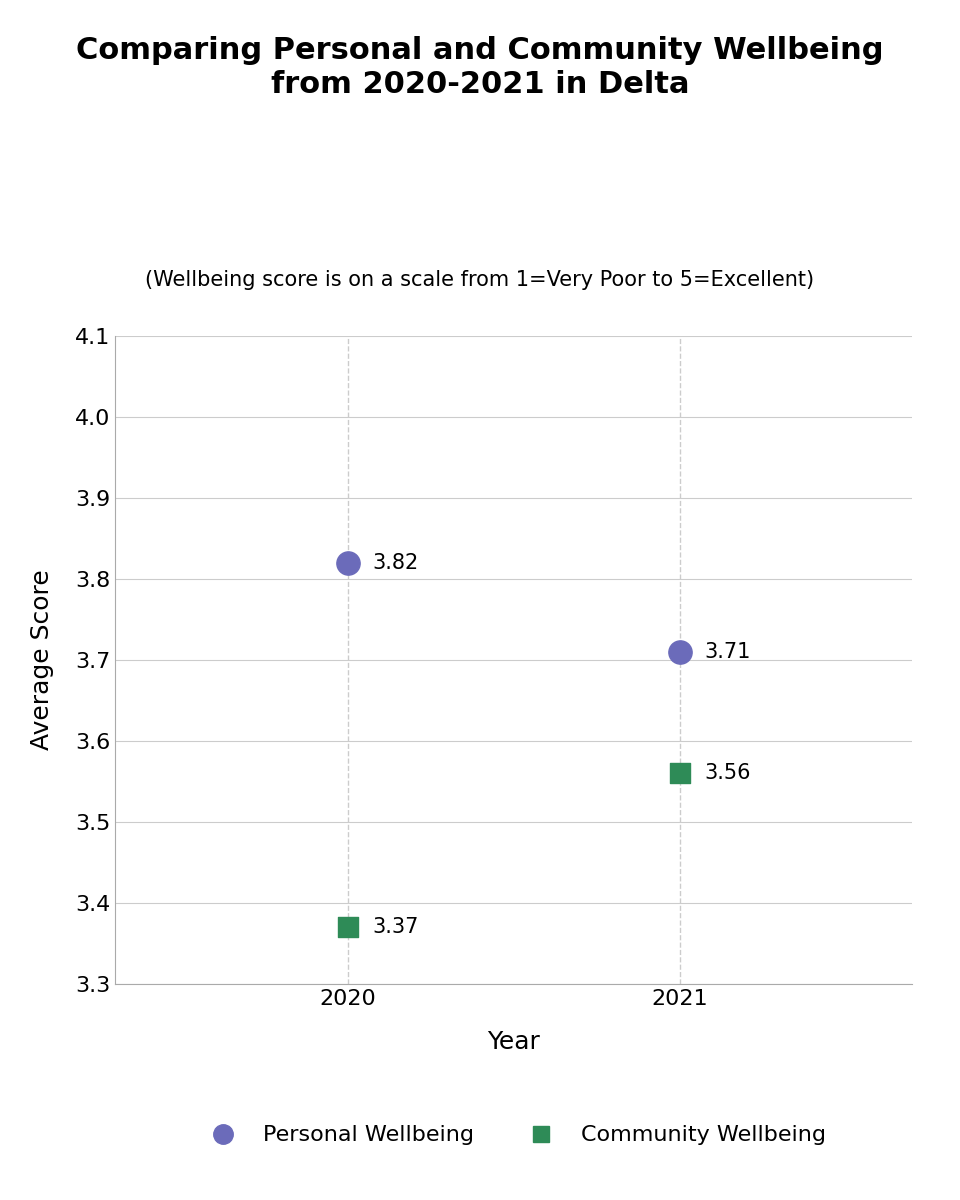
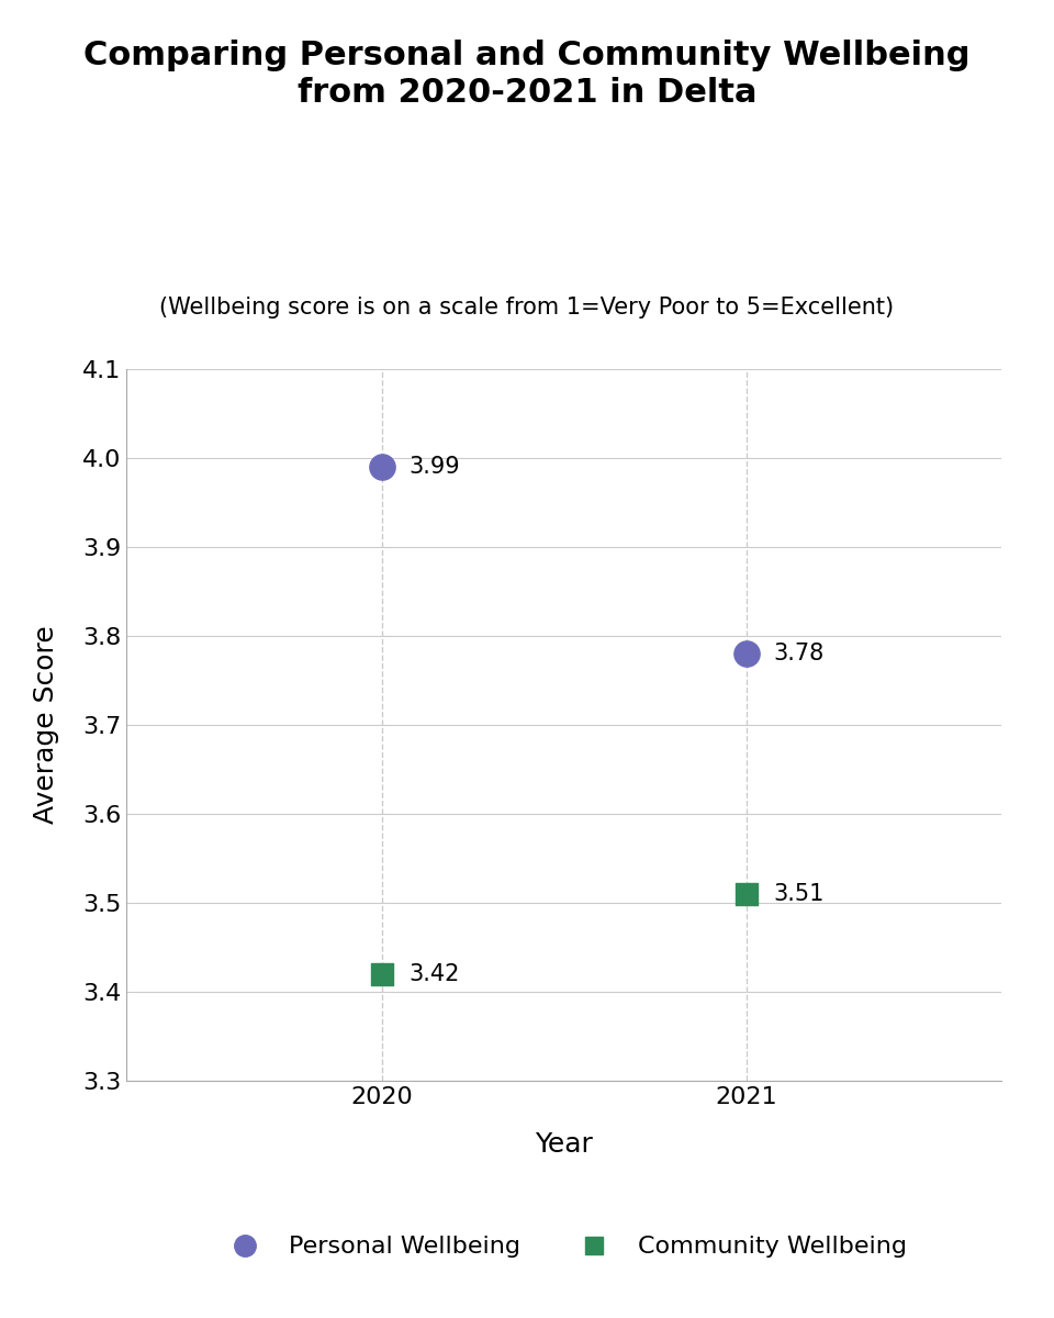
Personal Wellbeing/2020: 3.82 -> 3.99
Community Wellbeing/2020: 3.37 -> 3.42
Personal Wellbeing/2021: 3.71 -> 3.78
Community Wellbeing/2021: 3.56 -> 3.51
